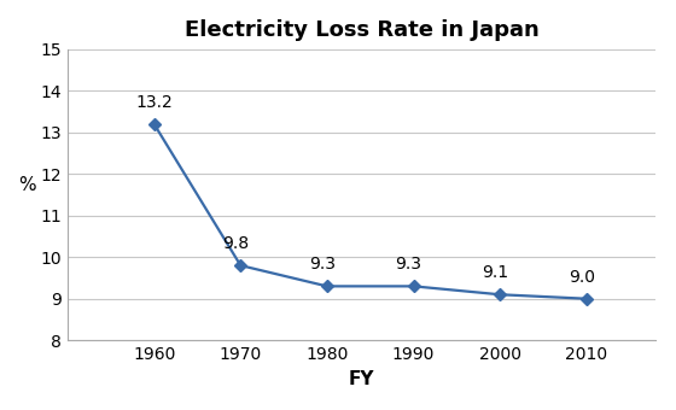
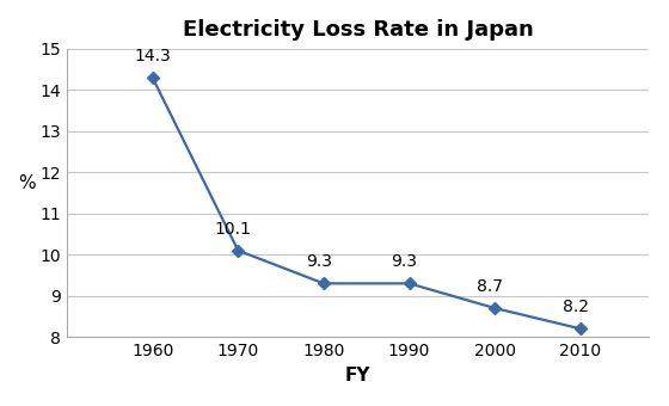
1960: 13.2 -> 14.3
1970: 9.8 -> 10.1
2000: 9.1 -> 8.7
2010: 9.0 -> 8.2
